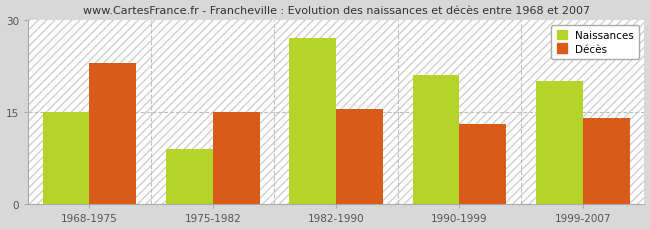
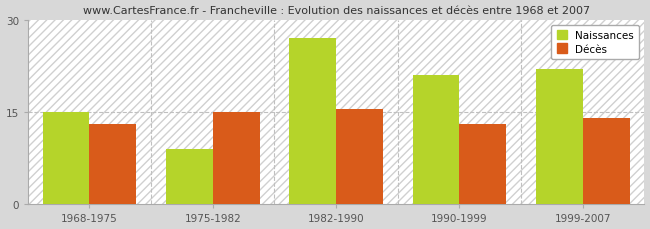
Décès/1968-1975: 23.0 -> 13.0
Naissances/1999-2007: 20 -> 22
